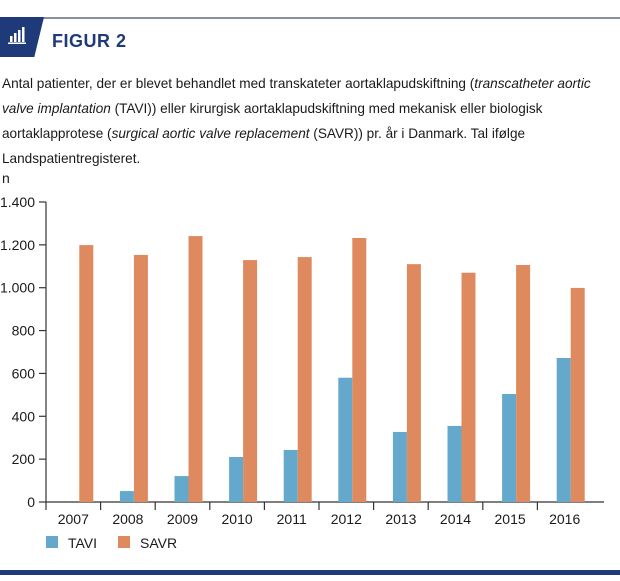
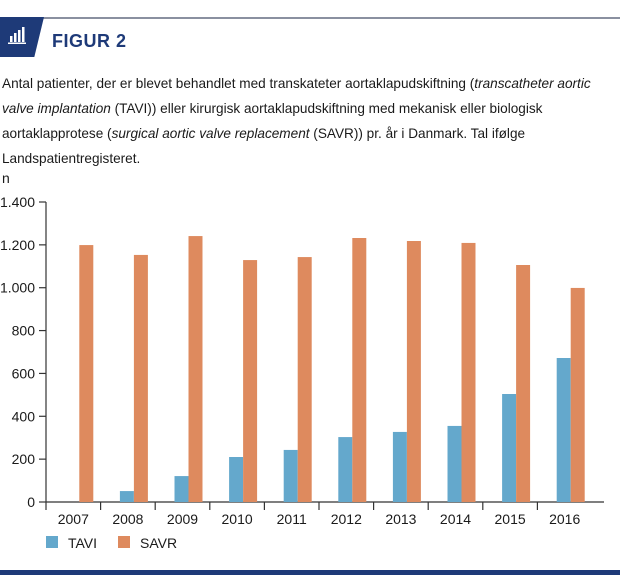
TAVI/2012: 580 -> 300
SAVR/2013: 1110 -> 1220
SAVR/2014: 1070 -> 1210
